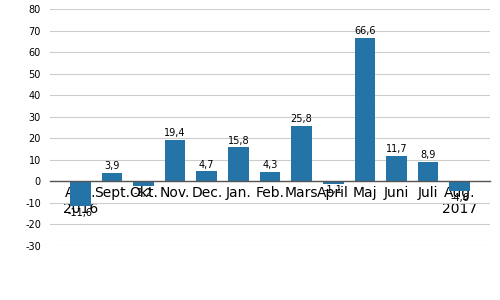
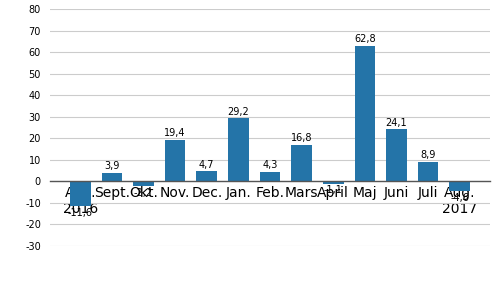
Jan.: 15,8 -> 29,2
Mars: 25,8 -> 16,8
Maj: 66,6 -> 62,8
Juni: 11,7 -> 24,1
